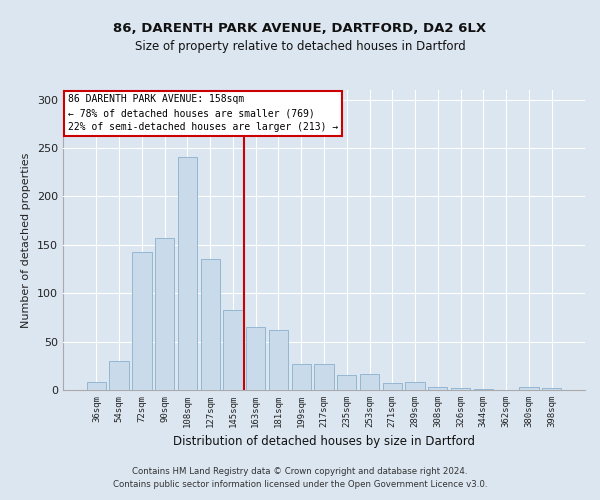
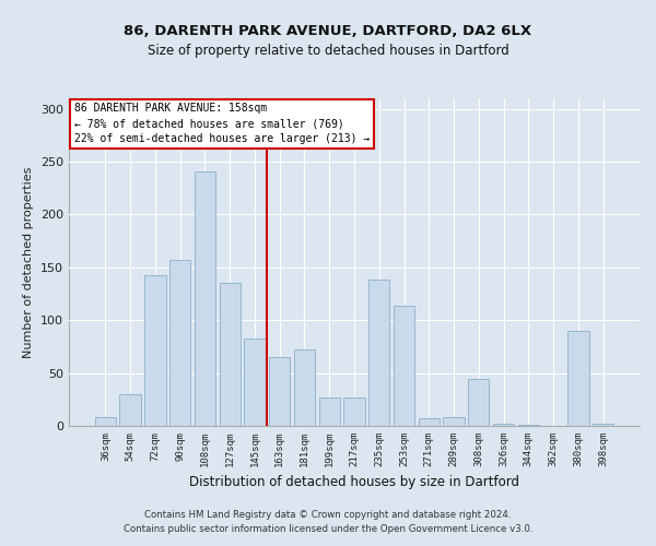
181sqm: 62 -> 72
235sqm: 16 -> 138
253sqm: 17 -> 114
308sqm: 3 -> 44
380sqm: 3 -> 90
